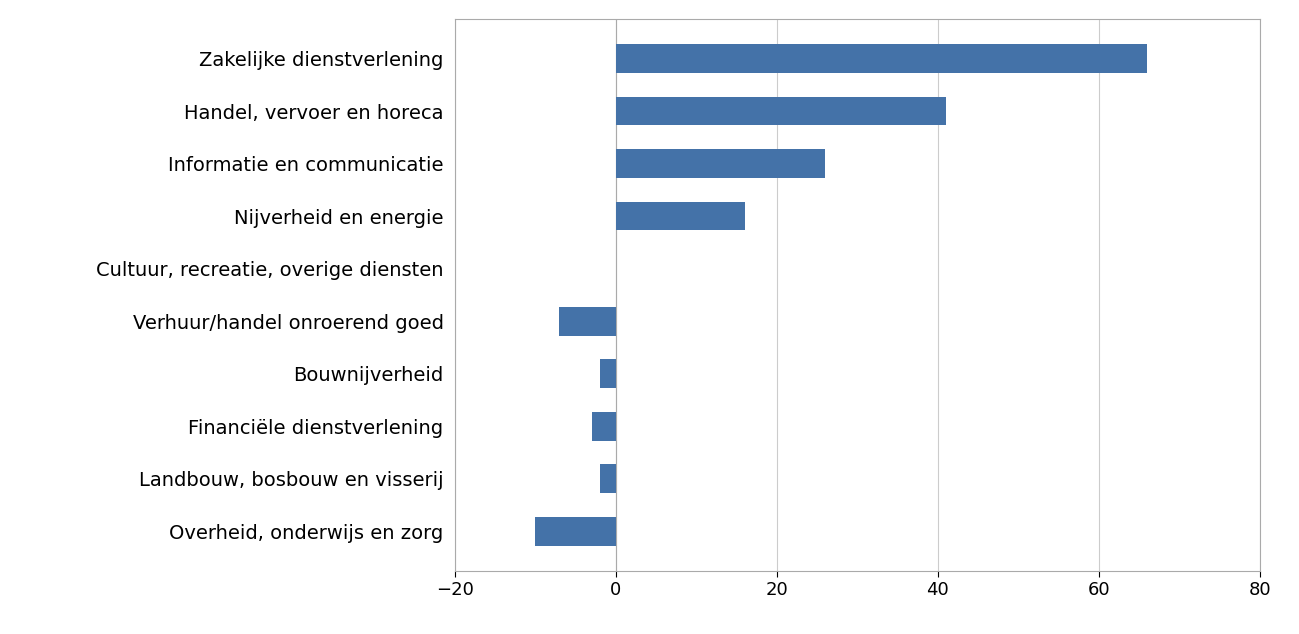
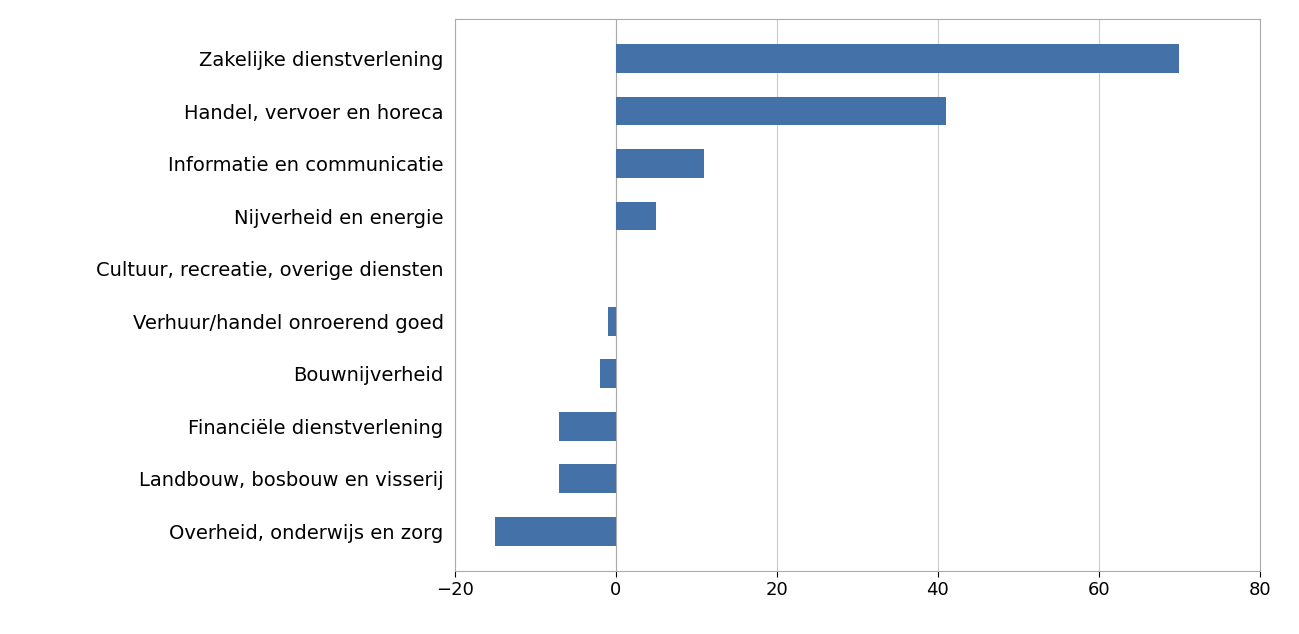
Zakelijke dienstverlening: 66 -> 70
Informatie en communicatie: 26 -> 11
Nijverheid en energie: 16 -> 5
Verhuur/handel onroerend goed: -7 -> -1
Financiële dienstverlening: -3 -> -7
Landbouw, bosbouw en visserij: -2 -> -7
Overheid, onderwijs en zorg: -10 -> -15
